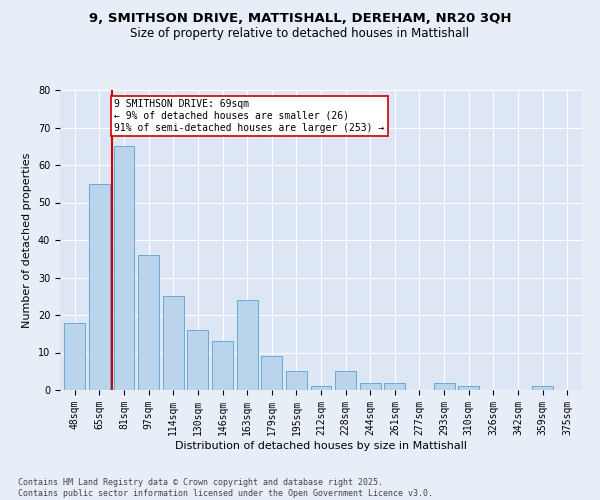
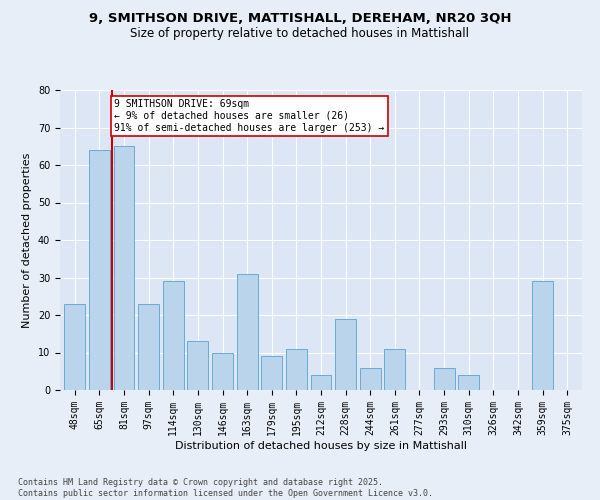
48sqm: 18 -> 23
65sqm: 55 -> 64
97sqm: 36 -> 23
114sqm: 25 -> 29
130sqm: 16 -> 13
146sqm: 13 -> 10
163sqm: 24 -> 31
195sqm: 5 -> 11
212sqm: 1 -> 4
228sqm: 5 -> 19
244sqm: 2 -> 6
261sqm: 2 -> 11
293sqm: 2 -> 6
310sqm: 1 -> 4
359sqm: 1 -> 29
